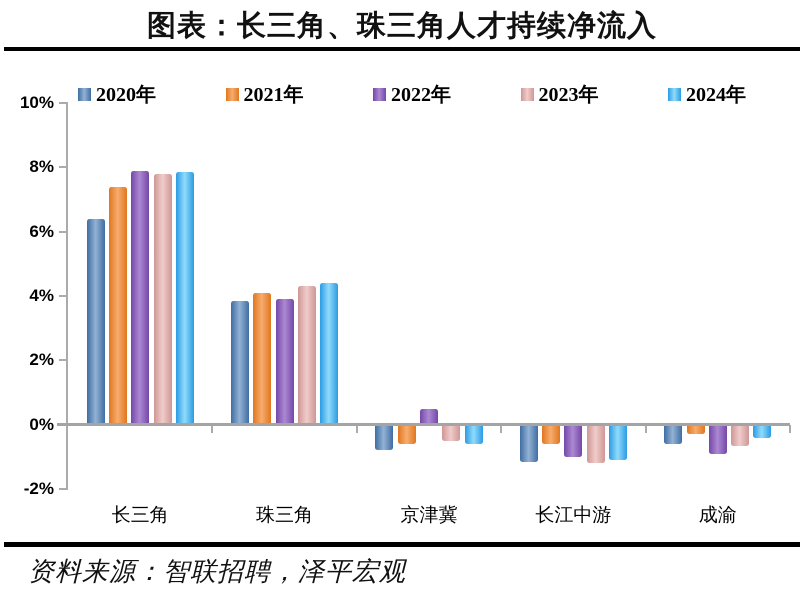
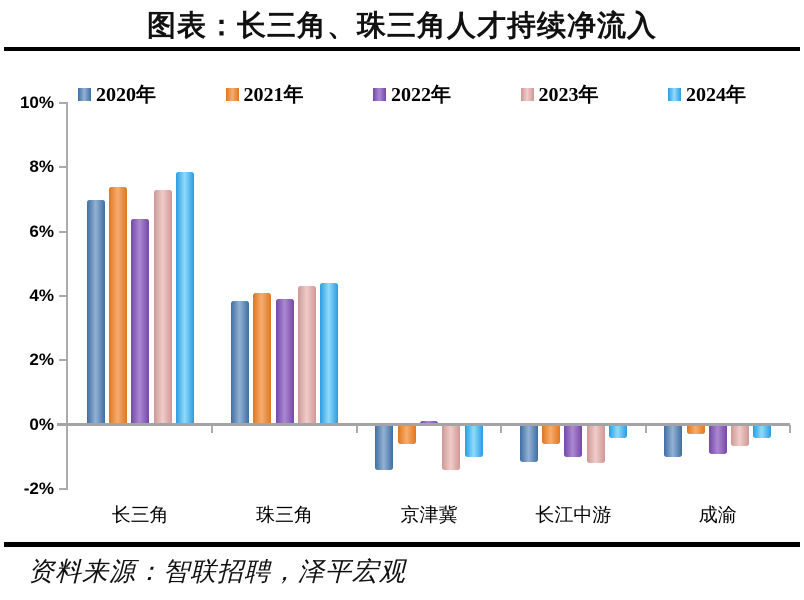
2020年/长三角: 6.4% -> 7.0%
2022年/长三角: 7.9% -> 6.4%
2023年/长三角: 7.8% -> 7.3%
2020年/京津冀: -0.8% -> -1.4%
2022年/京津冀: 0.5% -> 0.1%
2023年/京津冀: -0.5% -> -1.4%
2024年/京津冀: -0.6% -> -1.0%
2024年/长江中游: -1.1% -> -0.4%
2020年/成渝: -0.6% -> -1.0%
